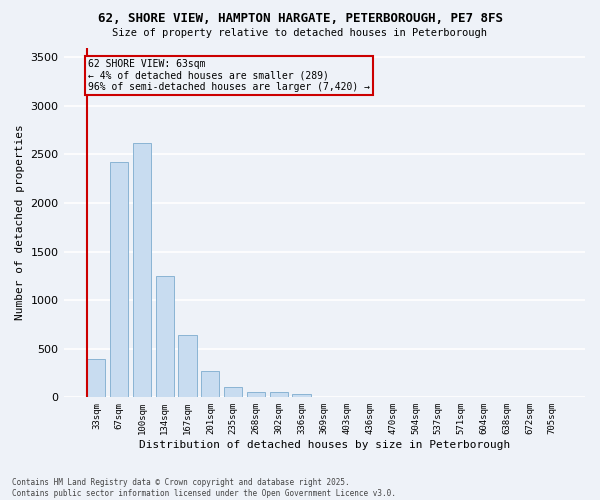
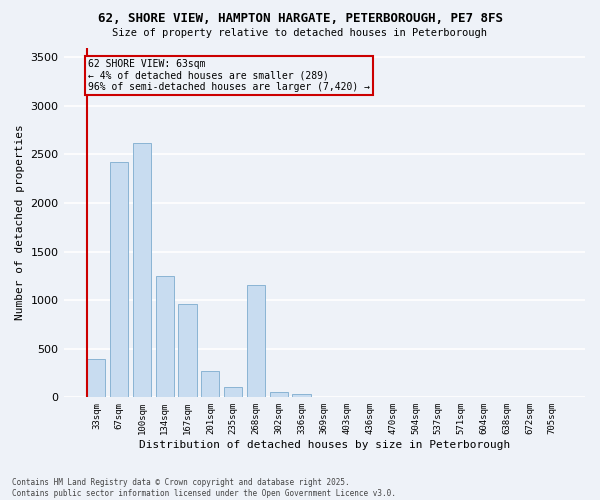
167sqm: 640 -> 960
268sqm: 60 -> 1160
